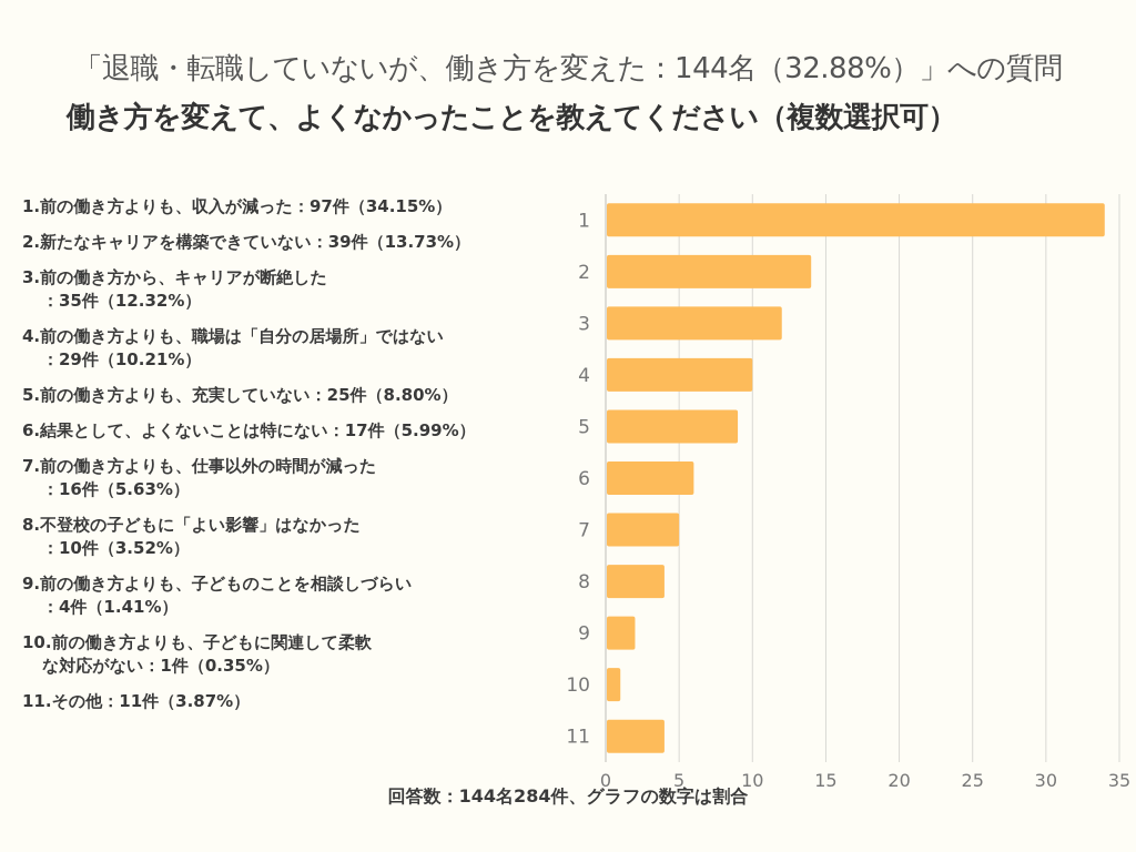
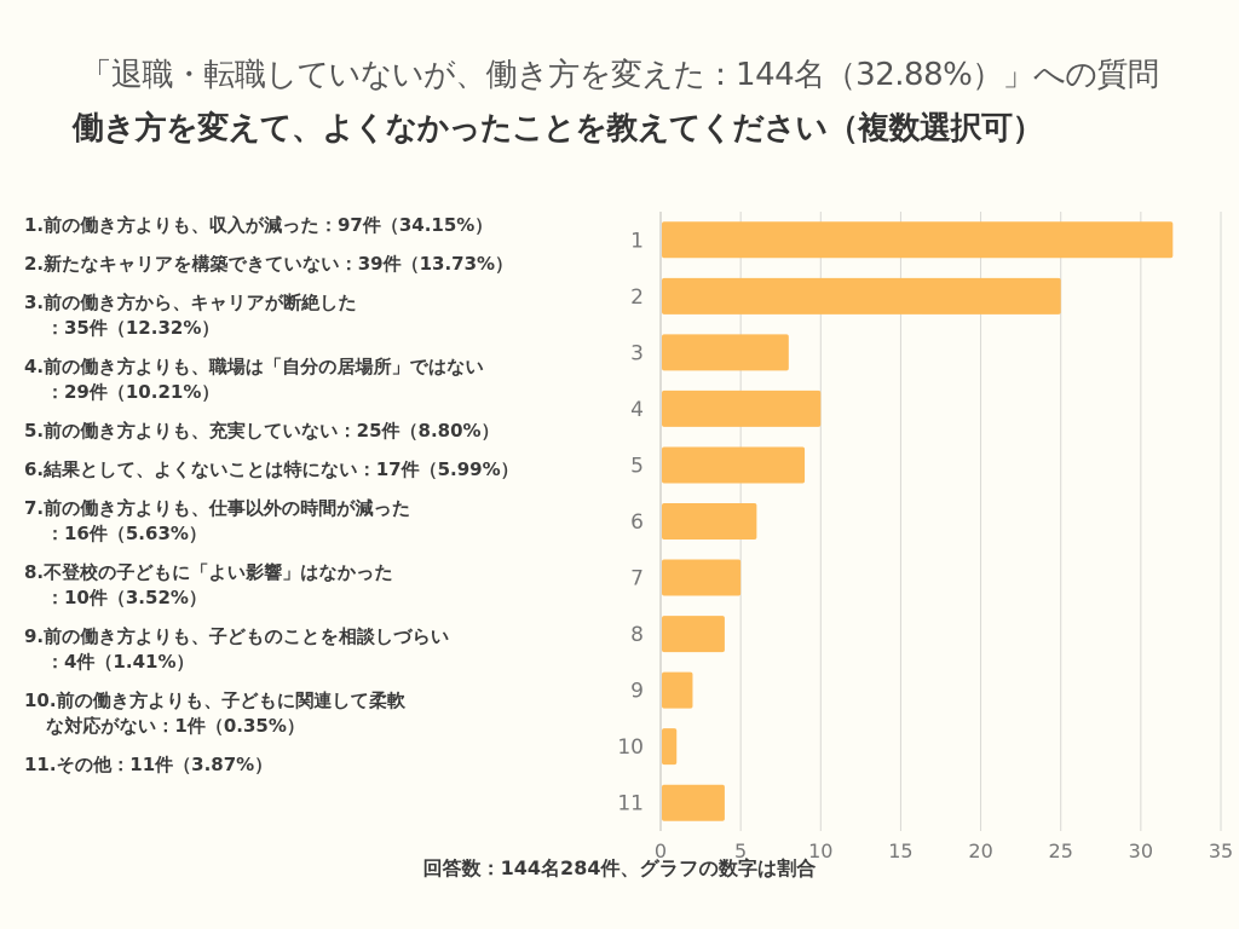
1: 34 -> 32
2: 14 -> 25
3: 12 -> 8
